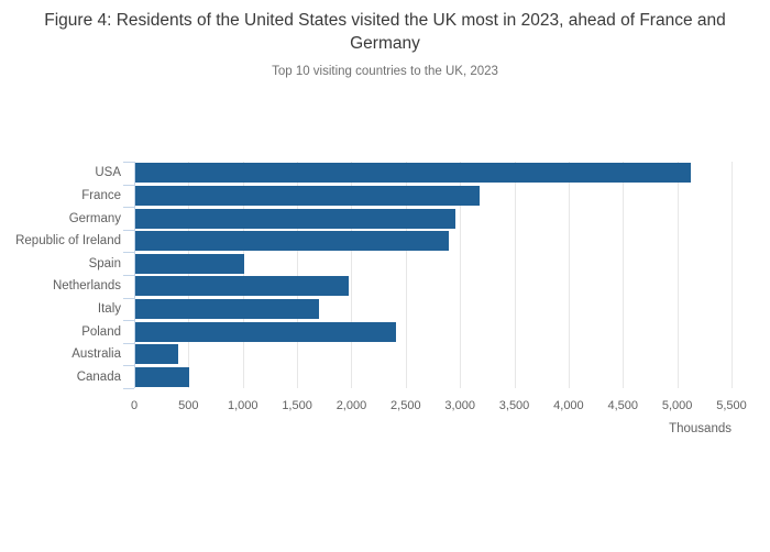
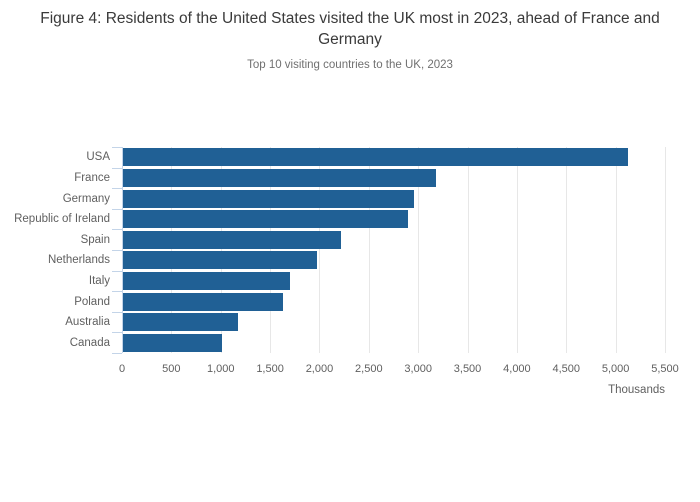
Spain: 1000 -> 2200
Poland: 2400 -> 1600
Australia: 400 -> 1200
Canada: 500 -> 1000
